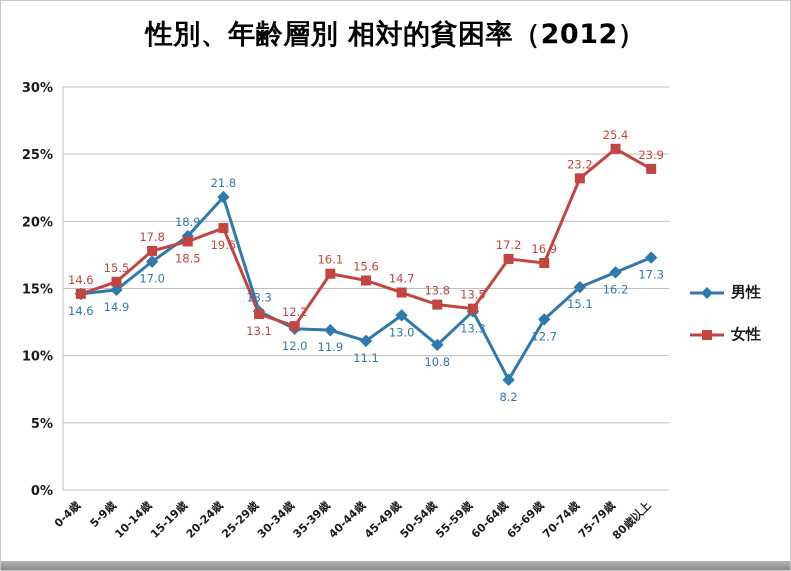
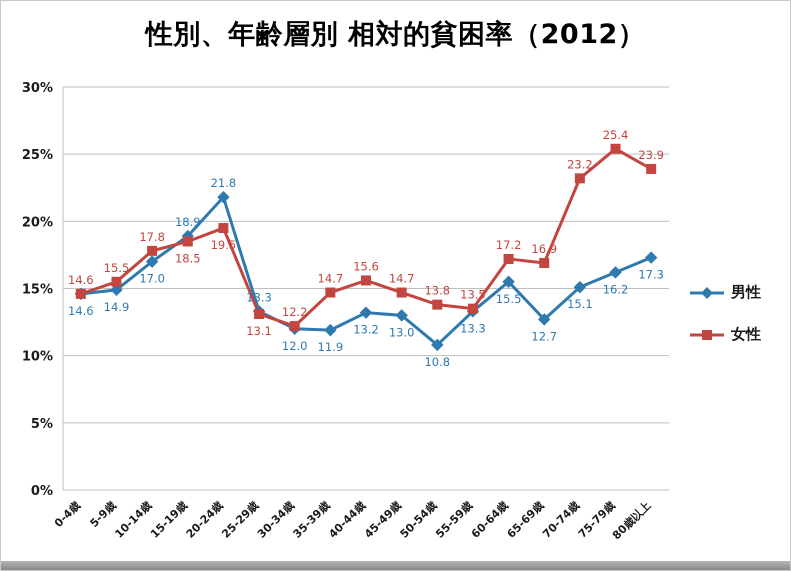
女性/35-39歳: 16.1 -> 14.7
男性/40-44歳: 11.1 -> 13.2
男性/60-64歳: 8.2 -> 15.5
